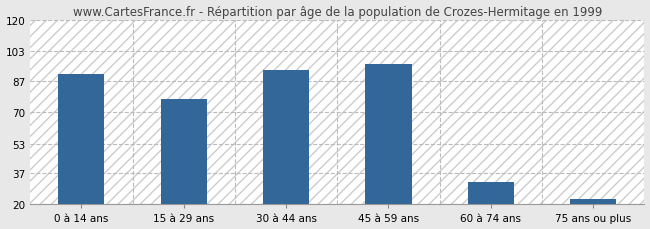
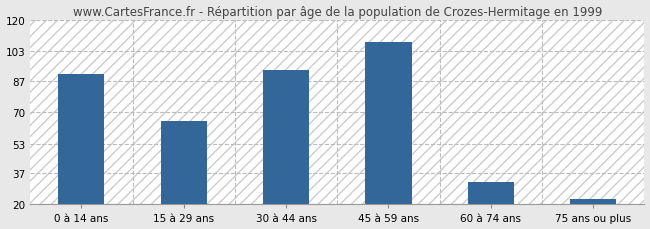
15 à 29 ans: 77 -> 65
45 à 59 ans: 96 -> 108
